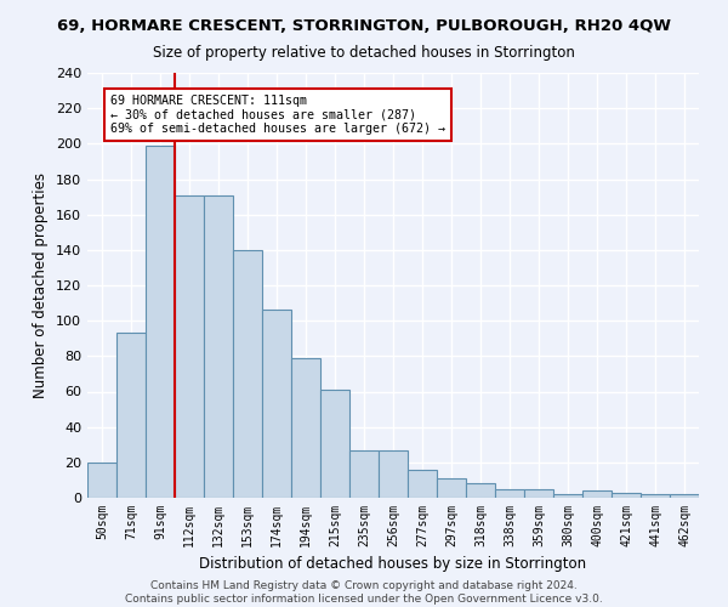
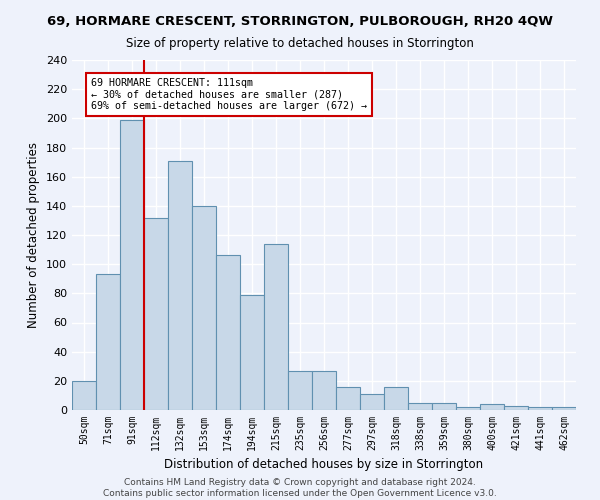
112sqm: 171 -> 132
215sqm: 61 -> 114
318sqm: 8 -> 16
